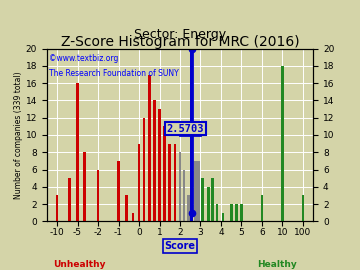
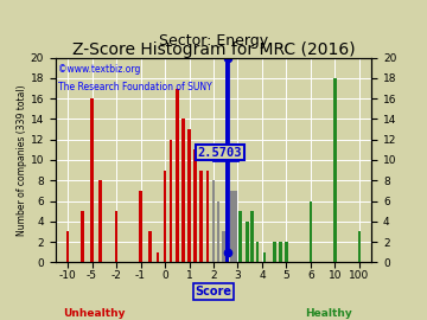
-2: 6 -> 5
6: 3 -> 6
